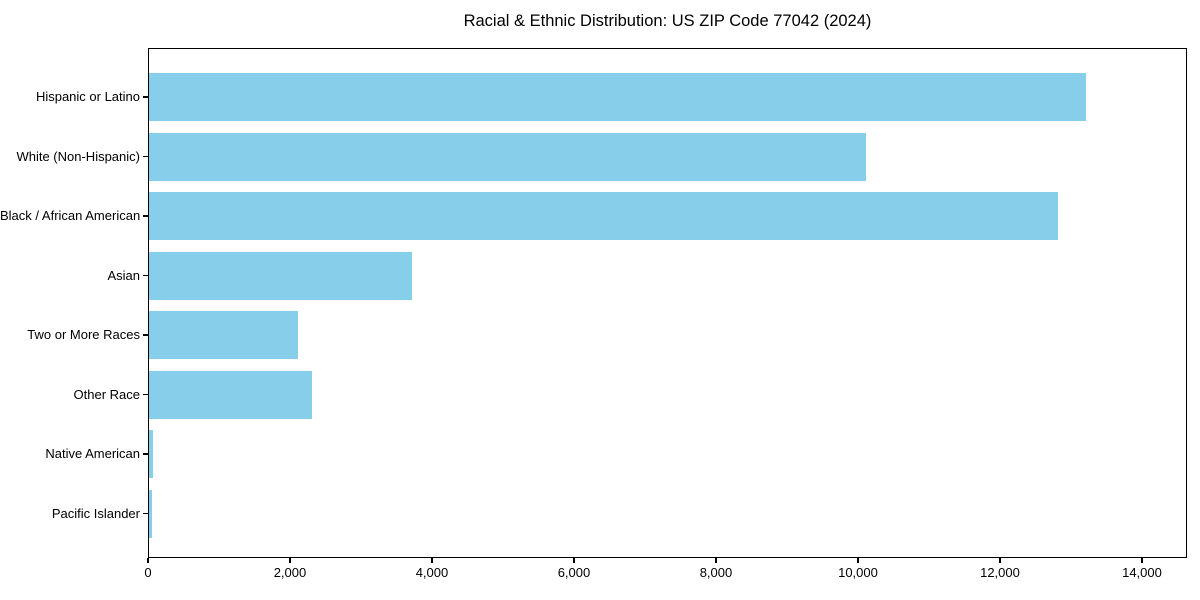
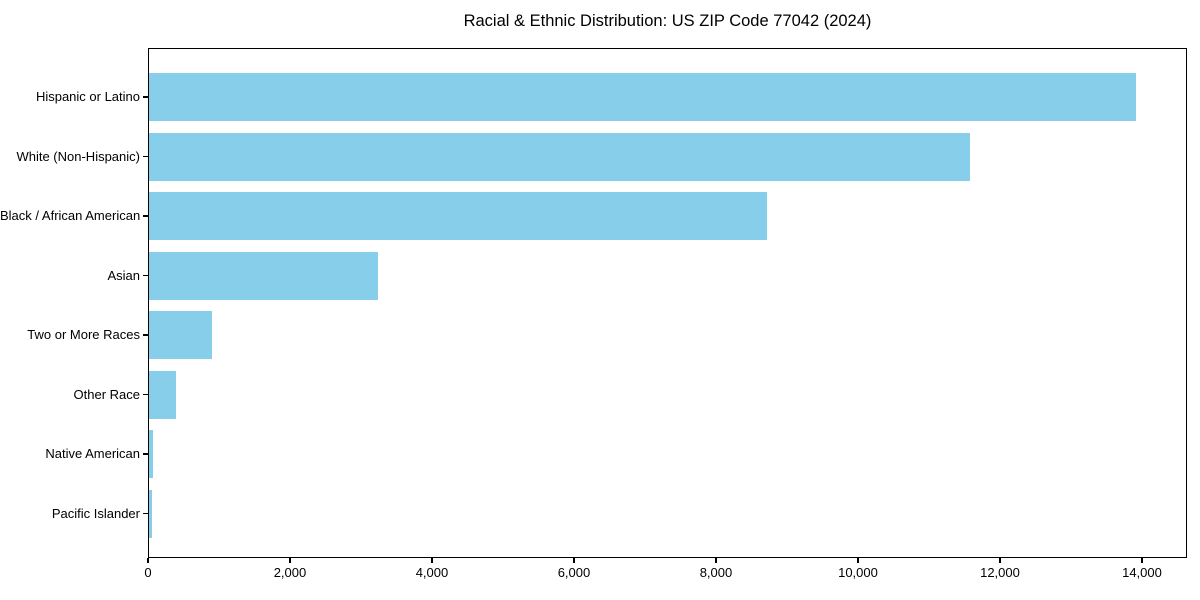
Hispanic or Latino: 13200 -> 13900
White (Non-Hispanic): 10100 -> 11600
Black / African American: 12800 -> 8700
Asian: 3700 -> 3200
Two or More Races: 2100 -> 900
Other Race: 2300 -> 400
